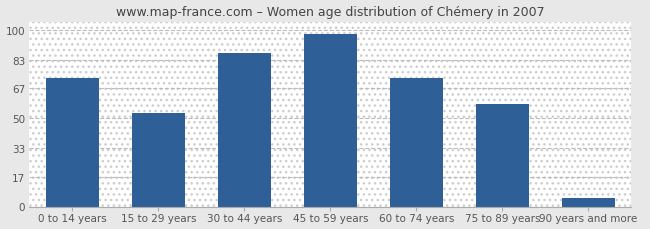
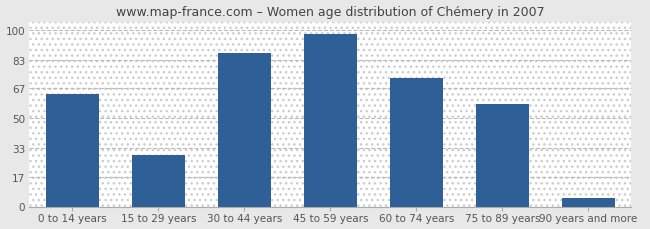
0 to 14 years: 73 -> 64
15 to 29 years: 53 -> 29
